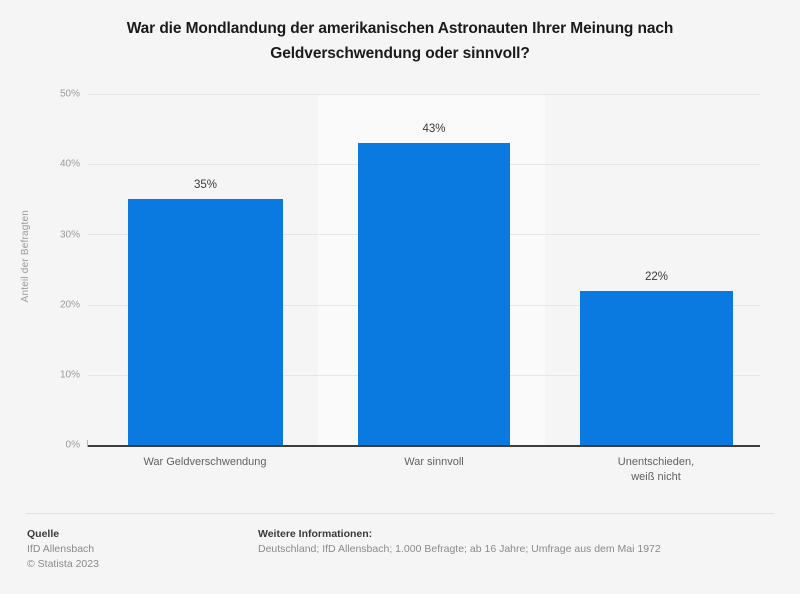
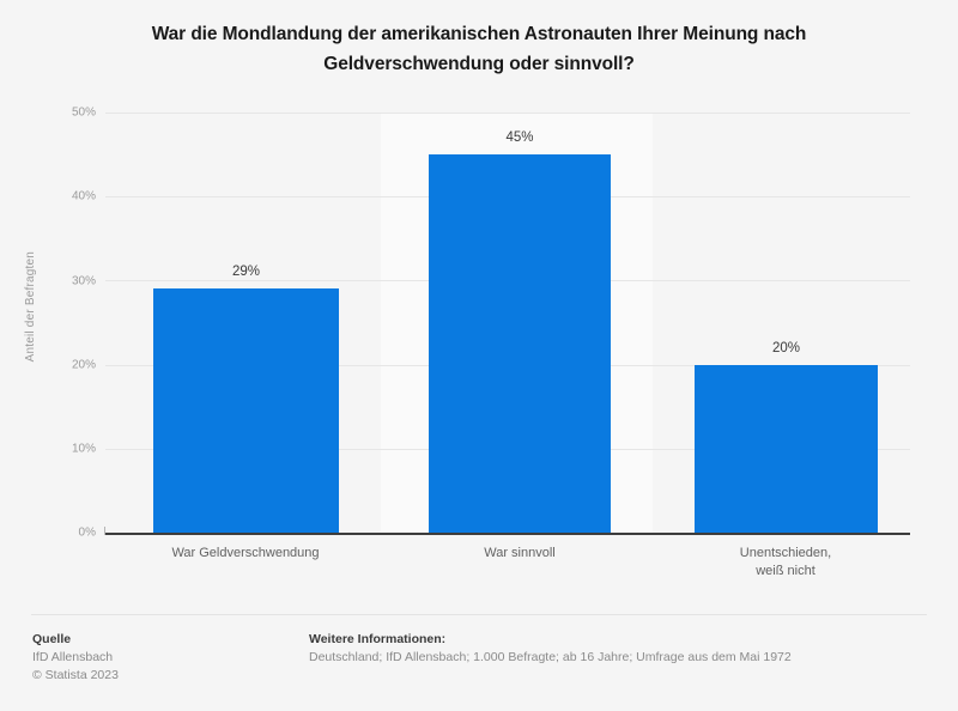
War Geldverschwendung: 35% -> 29%
War sinnvoll: 43% -> 45%
Unentschieden, weiß nicht: 22% -> 20%
